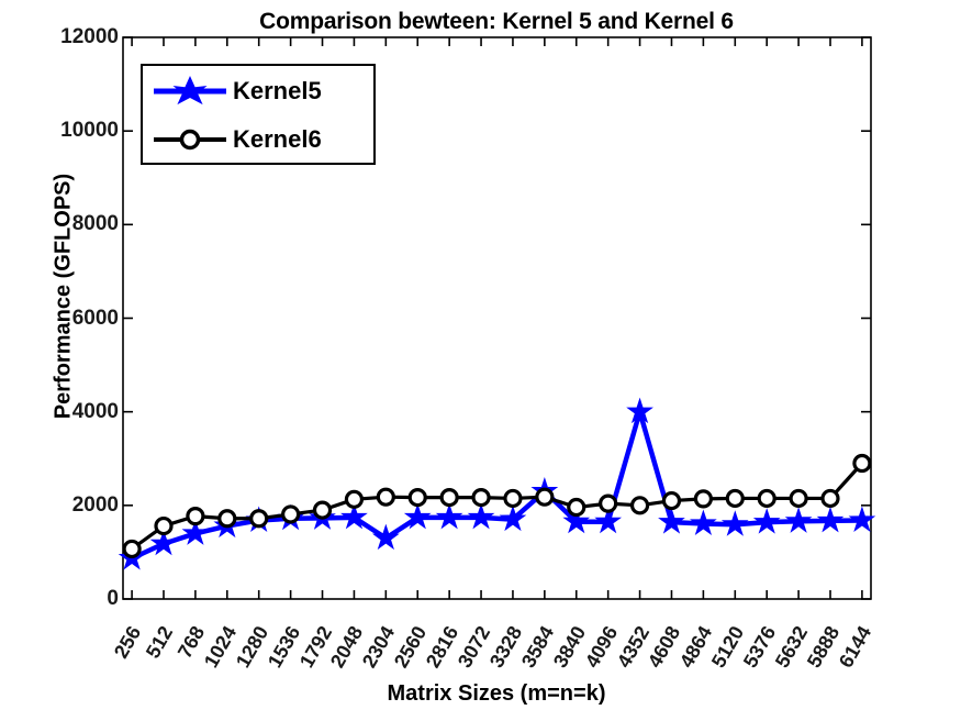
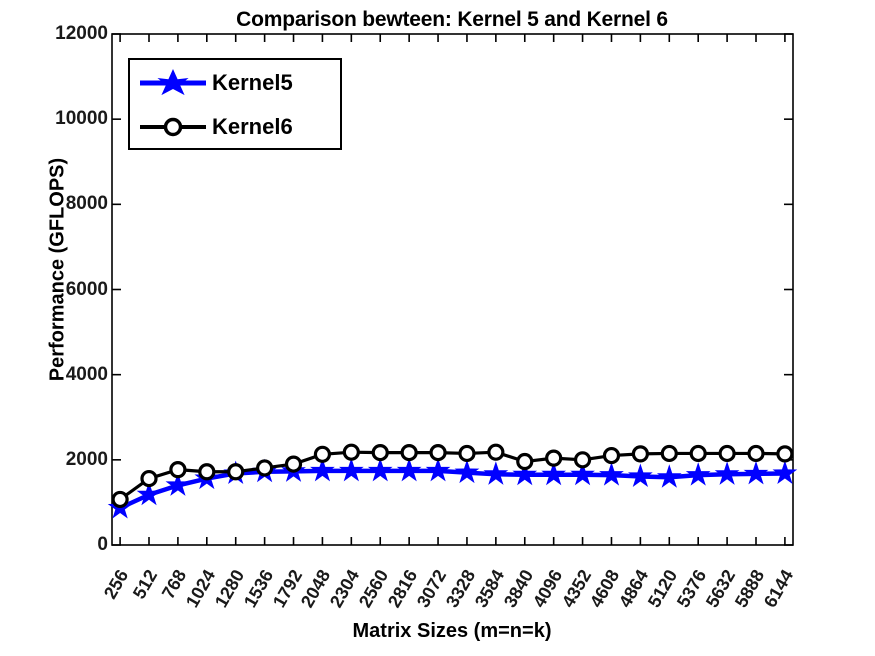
Kernel5/2304: 1300 -> 1700
Kernel5/3584: 2300 -> 1700
Kernel5/4352: 4000 -> 1600
Kernel6/6144: 2900 -> 2100
